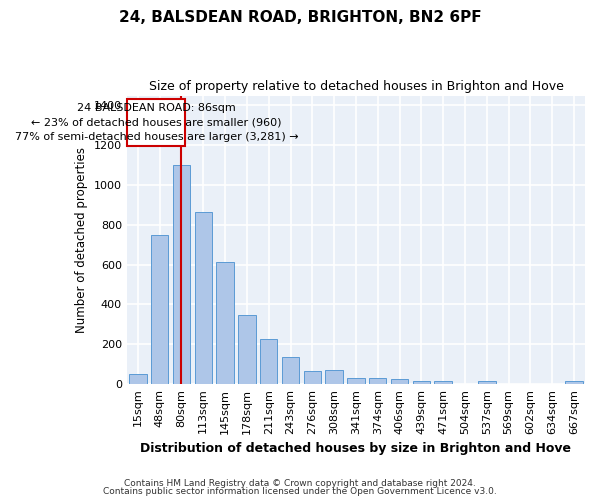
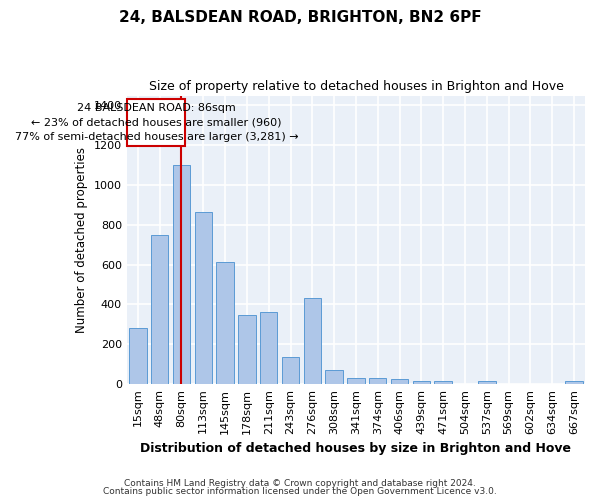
15sqm: 50 -> 280
211sqm: 220 -> 360
276sqm: 60 -> 430
